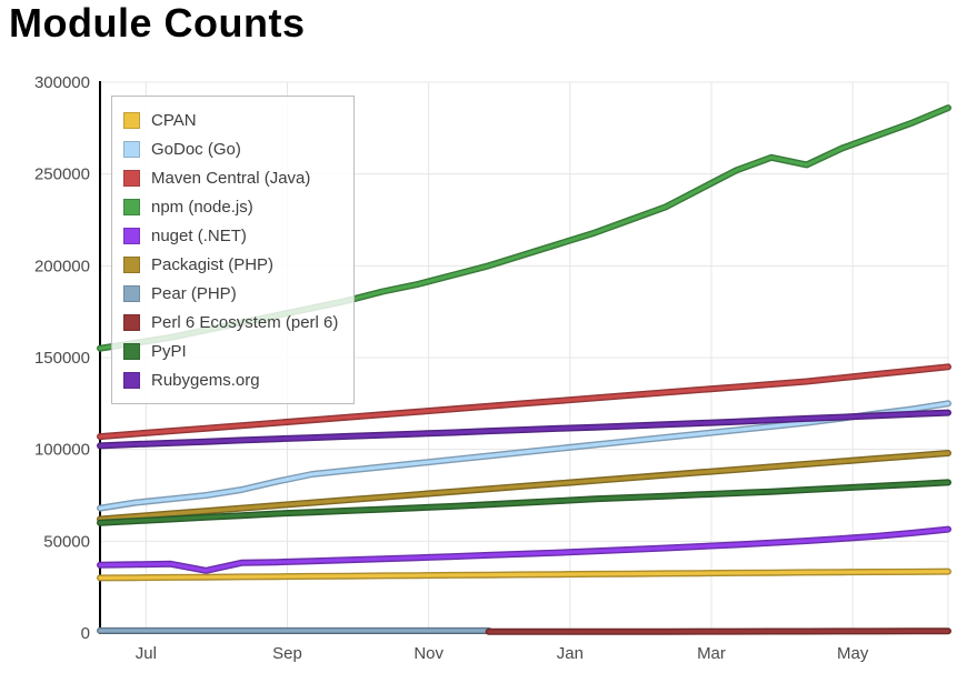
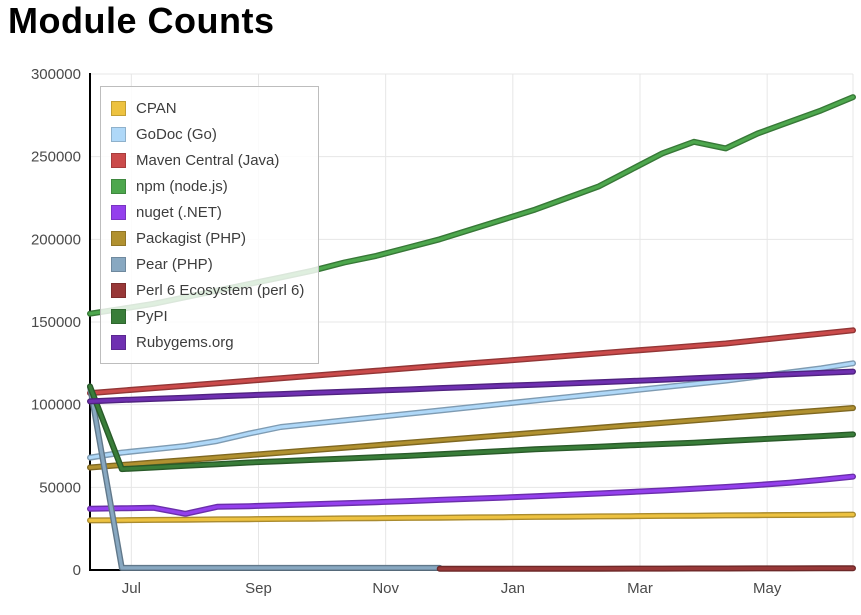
Pear (PHP)/0: 1000 -> 111000
PyPI/0: 60000 -> 111000
